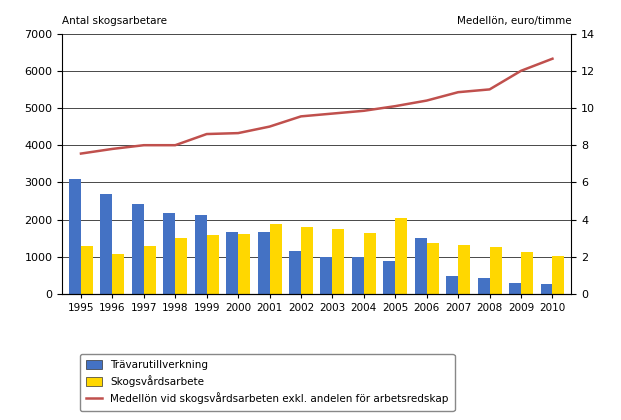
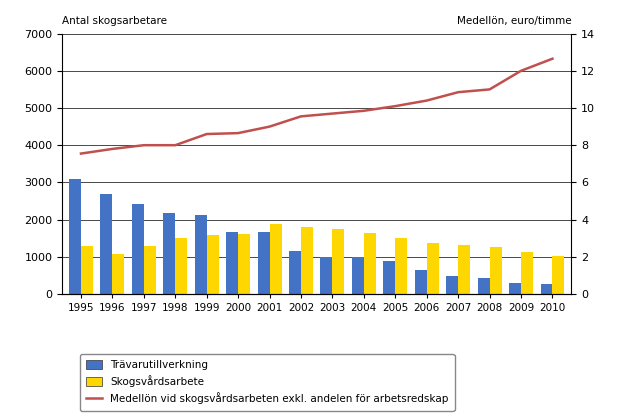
Skogsvårdsarbete/2005: 2050 -> 1500
Trävarutillverkning/2006: 1500 -> 640
